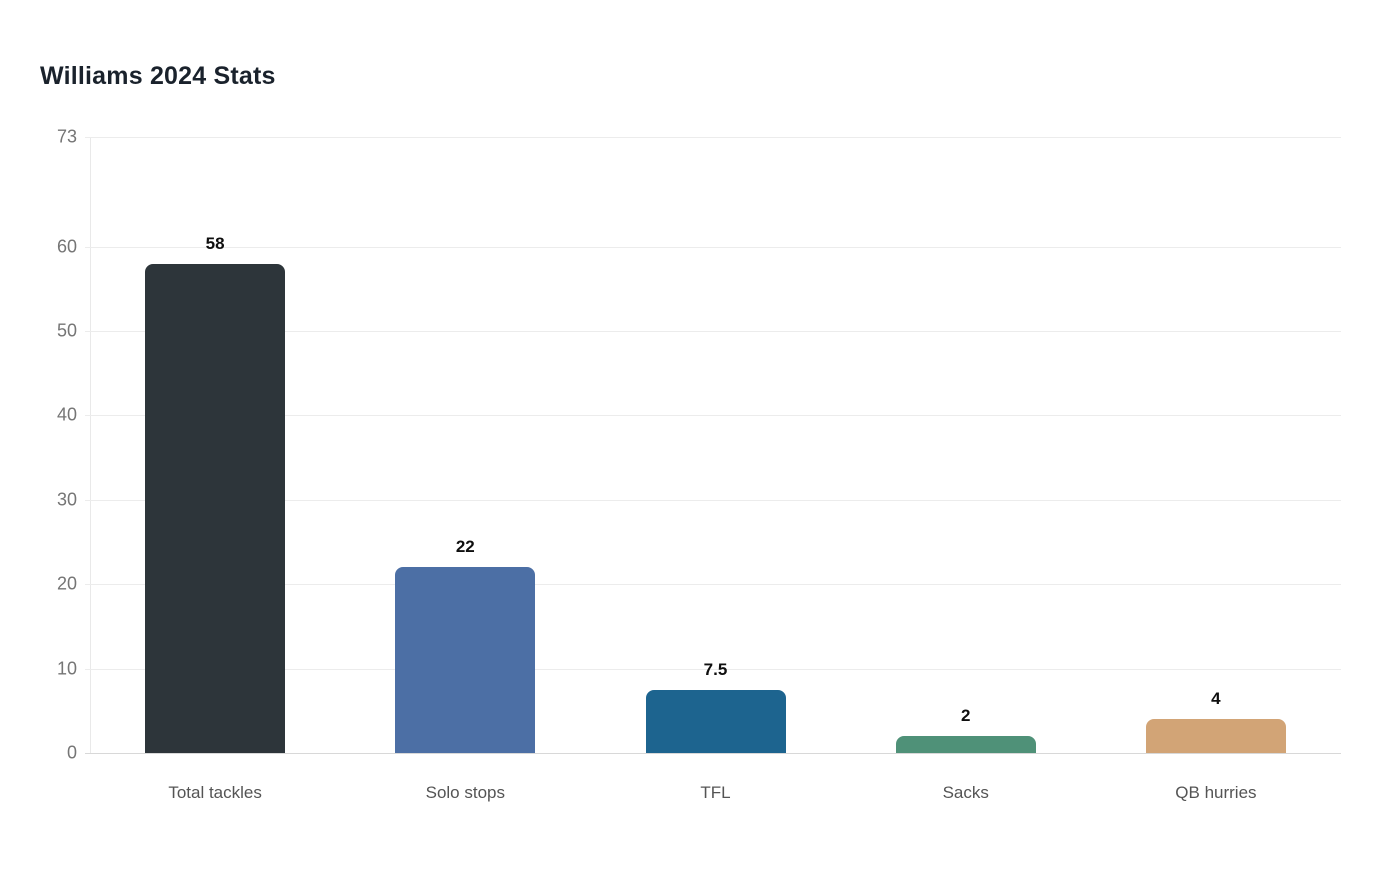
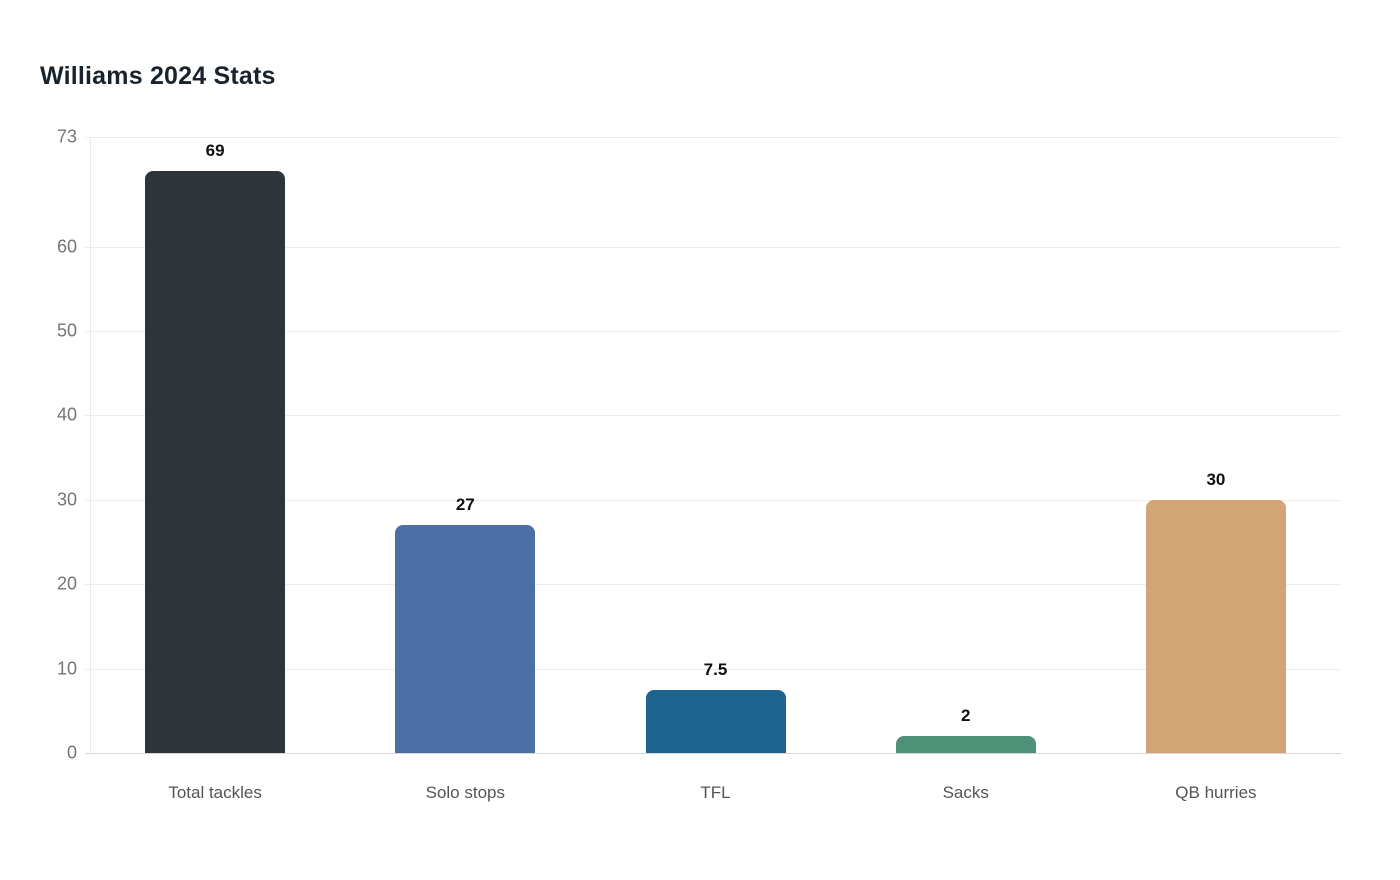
Total tackles: 58 -> 69
Solo stops: 22 -> 27
QB hurries: 4 -> 30
